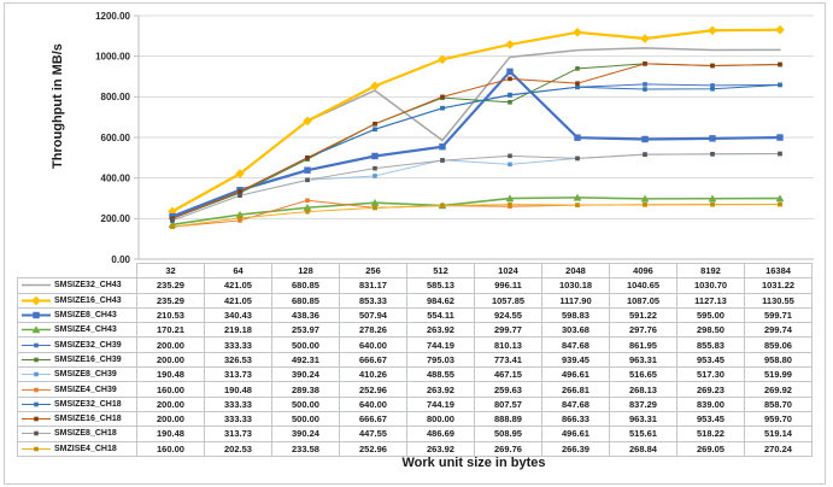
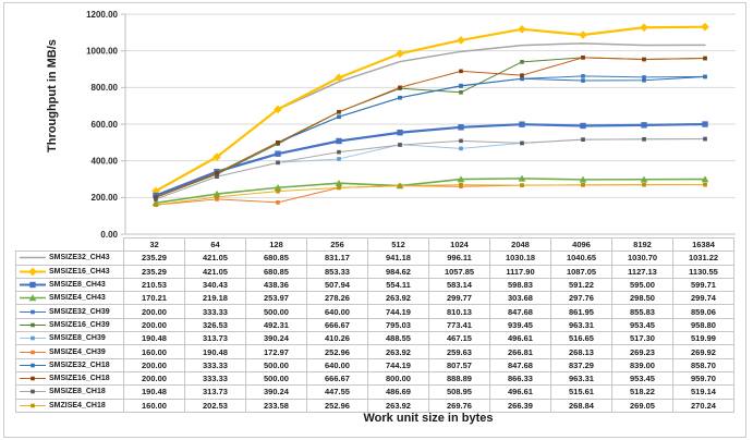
SMSIZE4_CH39/128: 289.38 -> 172.97
SMSIZE32_CH43/512: 585.13 -> 941.18
SMSIZE8_CH43/1024: 924.55 -> 583.14
